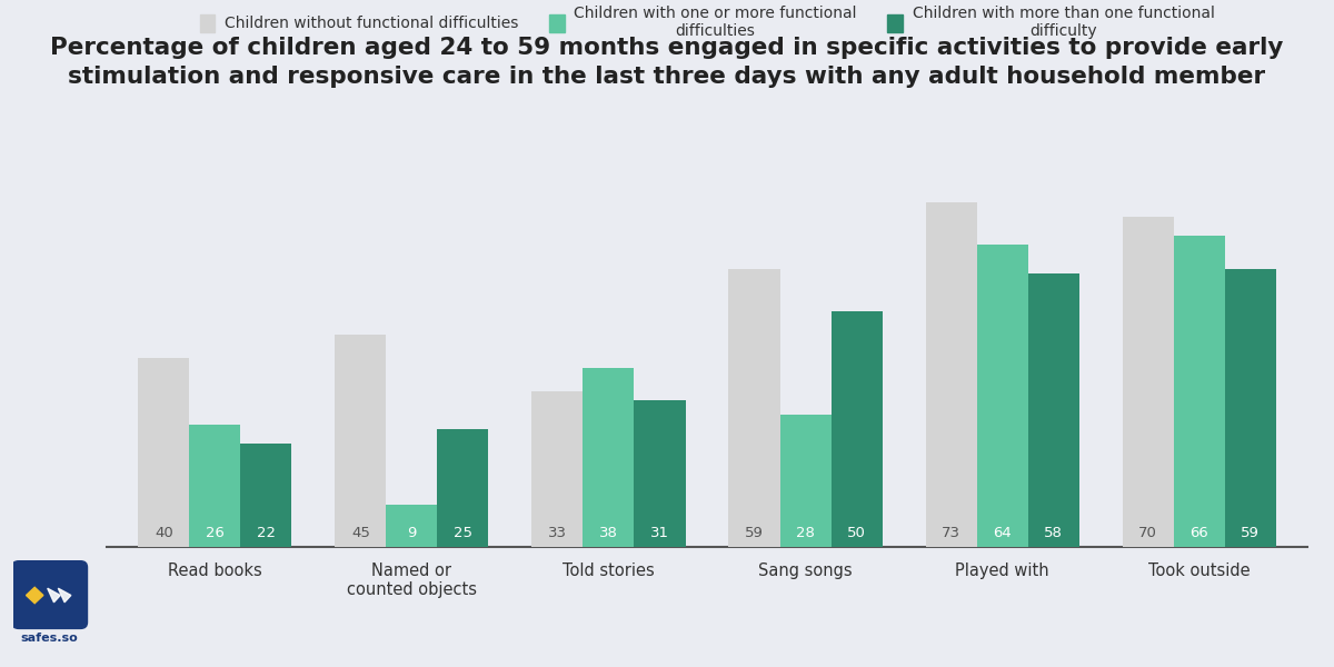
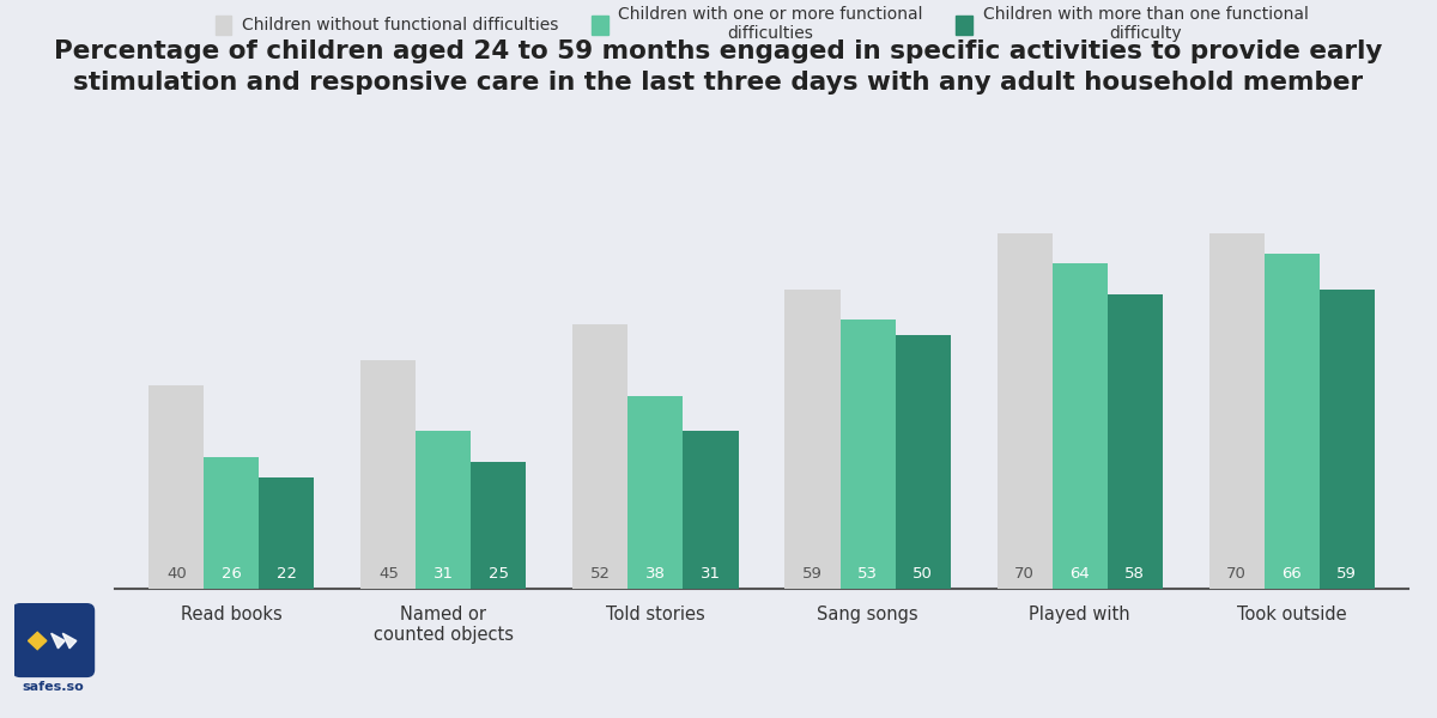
Children with one or more functional difficulties/Named or counted objects: 9 -> 31
Children without functional difficulties/Told stories: 33 -> 52
Children with one or more functional difficulties/Sang songs: 28 -> 53
Children without functional difficulties/Played with: 73 -> 70
